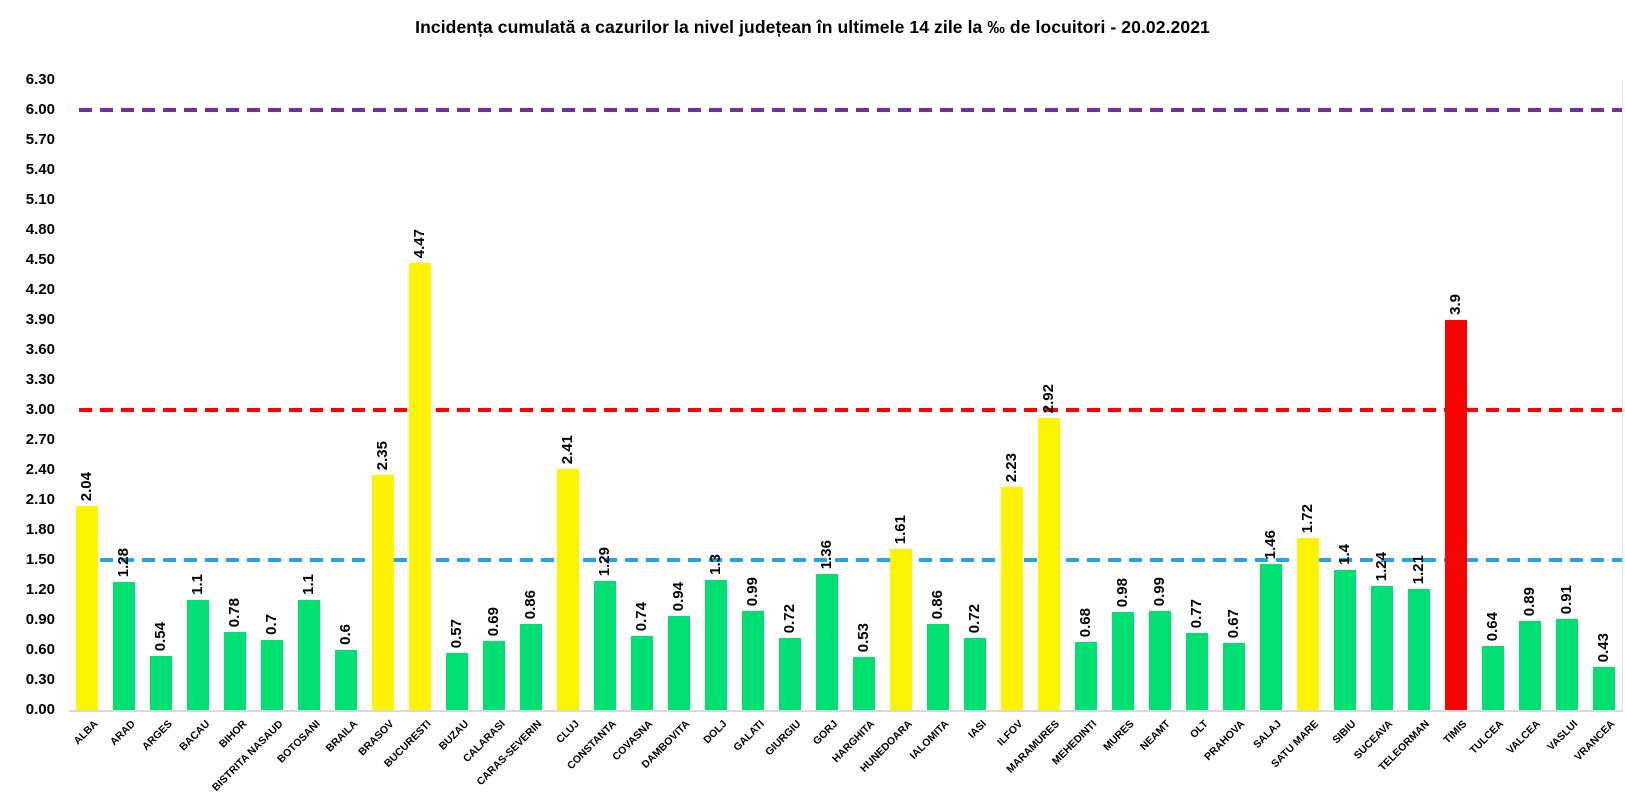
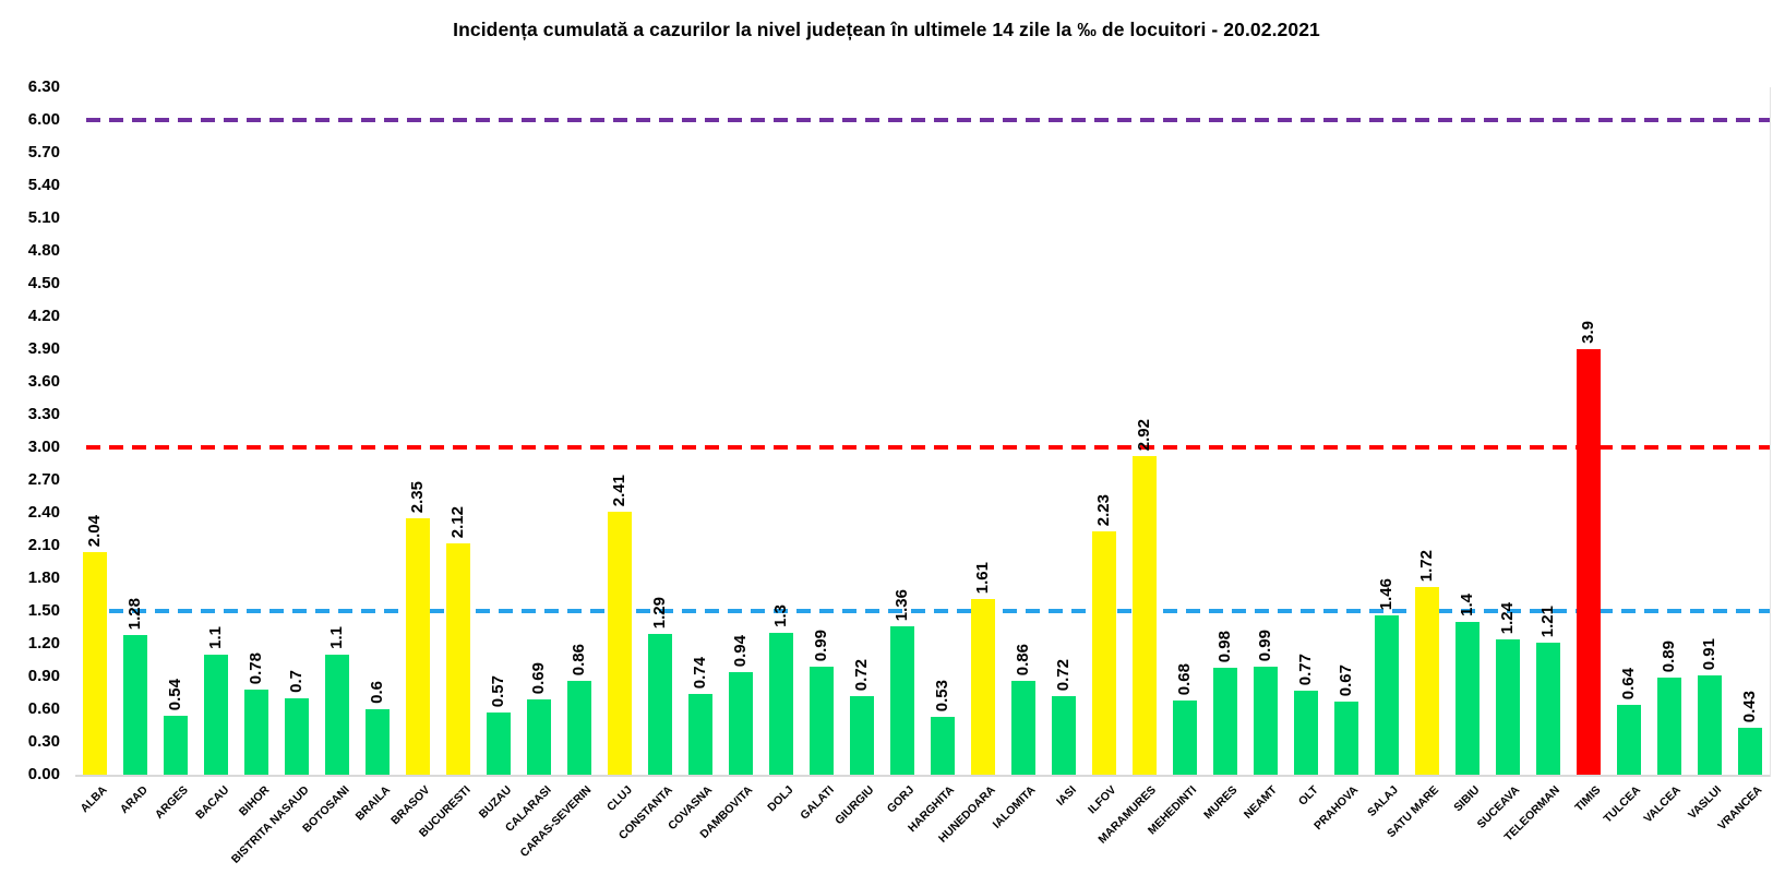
BUCURESTI: 4.47 -> 2.12
